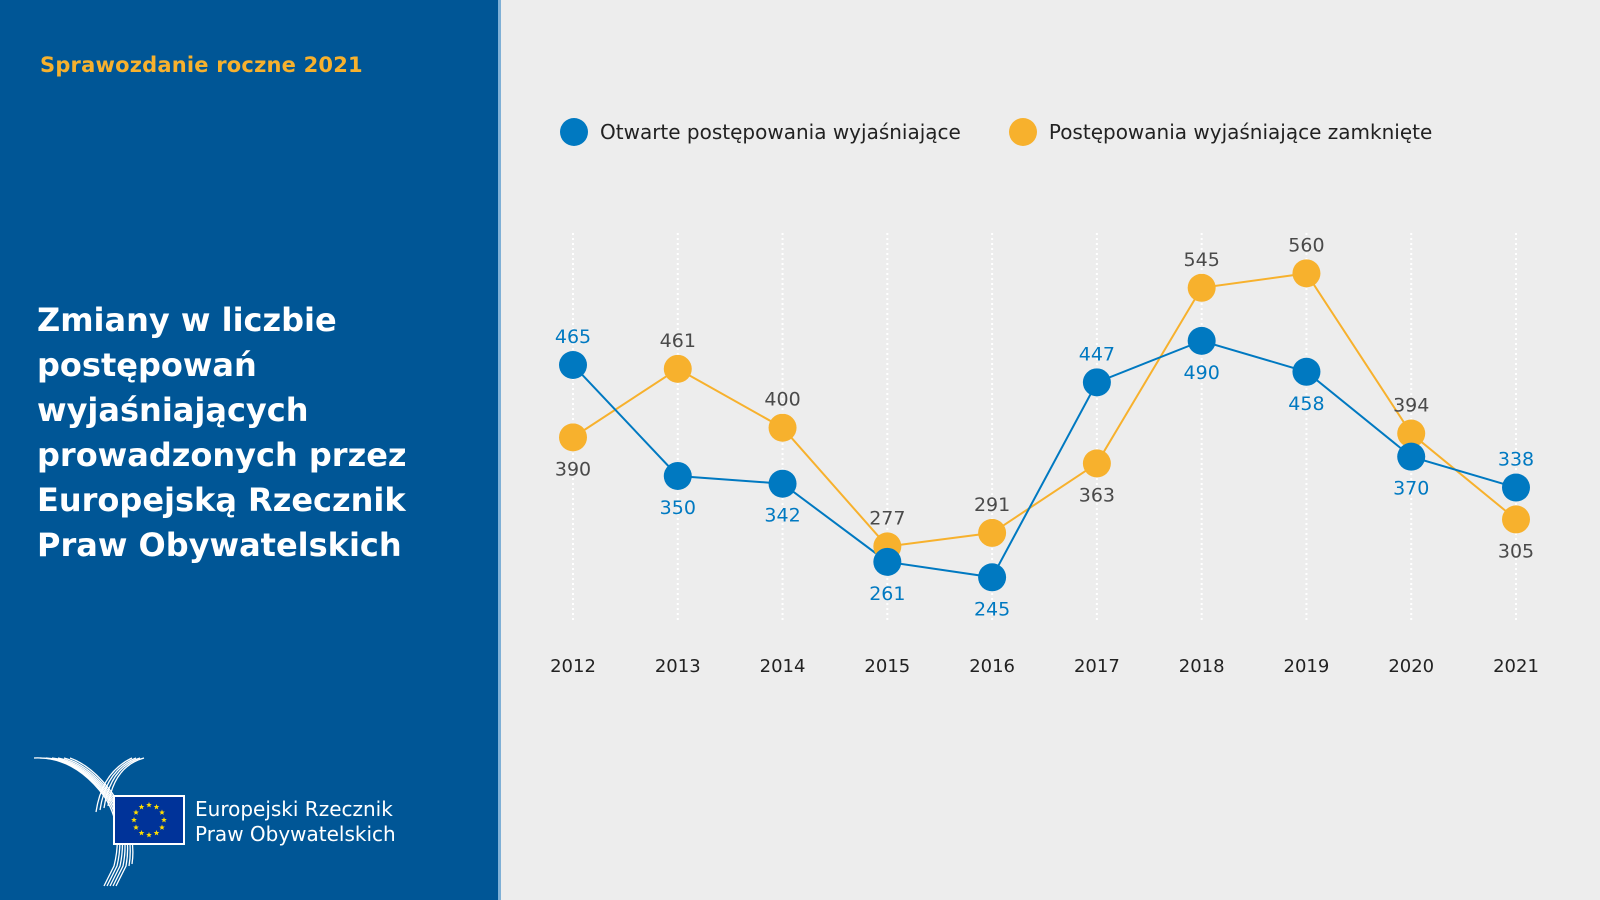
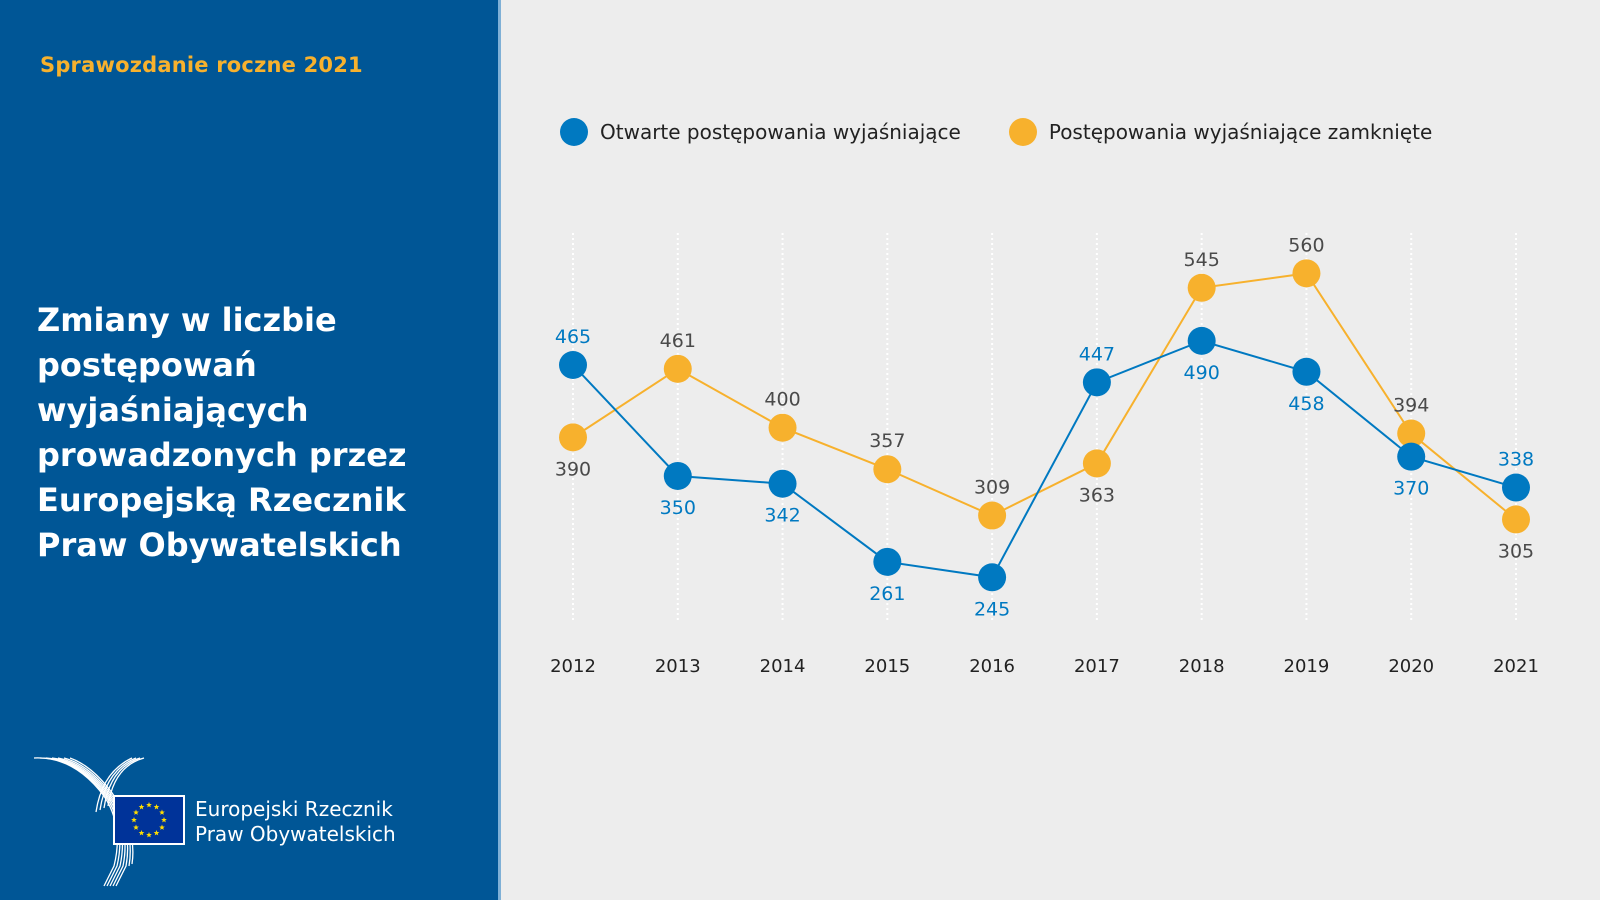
Postępowania wyjaśniające zamknięte/2015: 277 -> 357
Postępowania wyjaśniające zamknięte/2016: 291 -> 309
